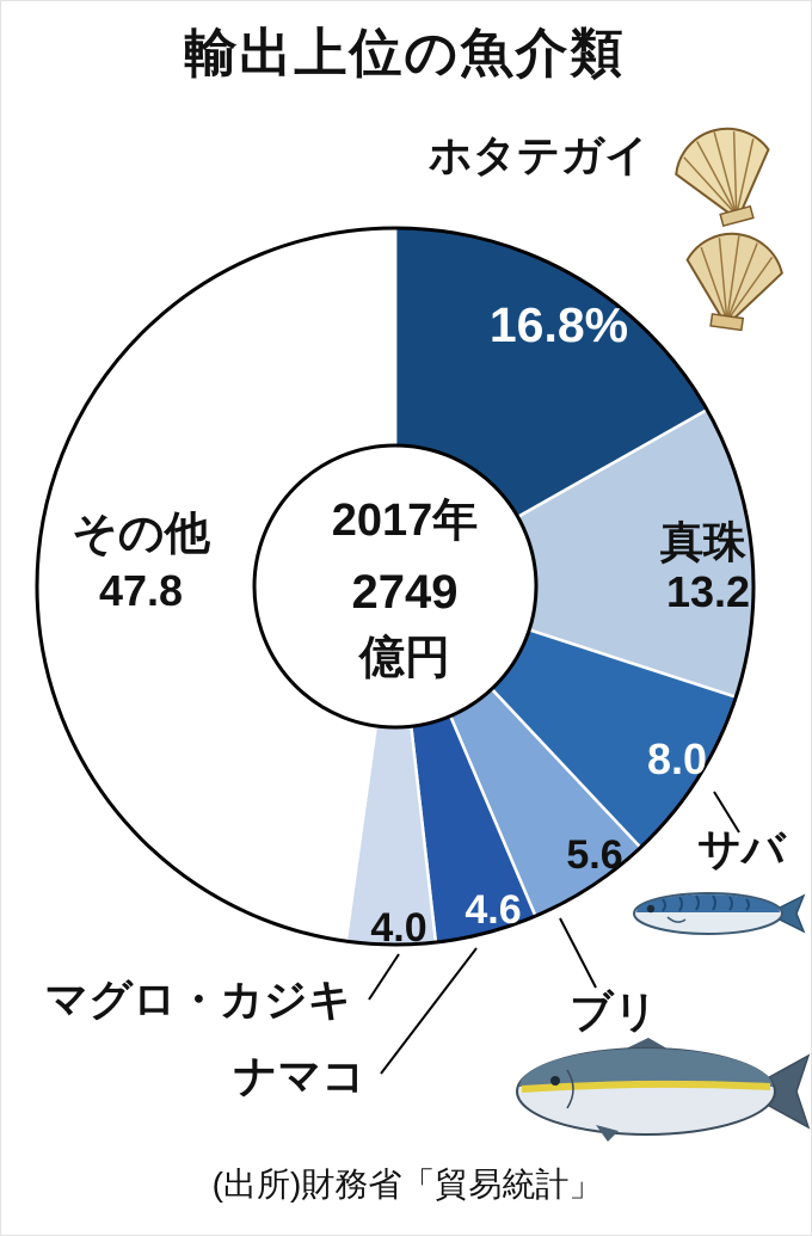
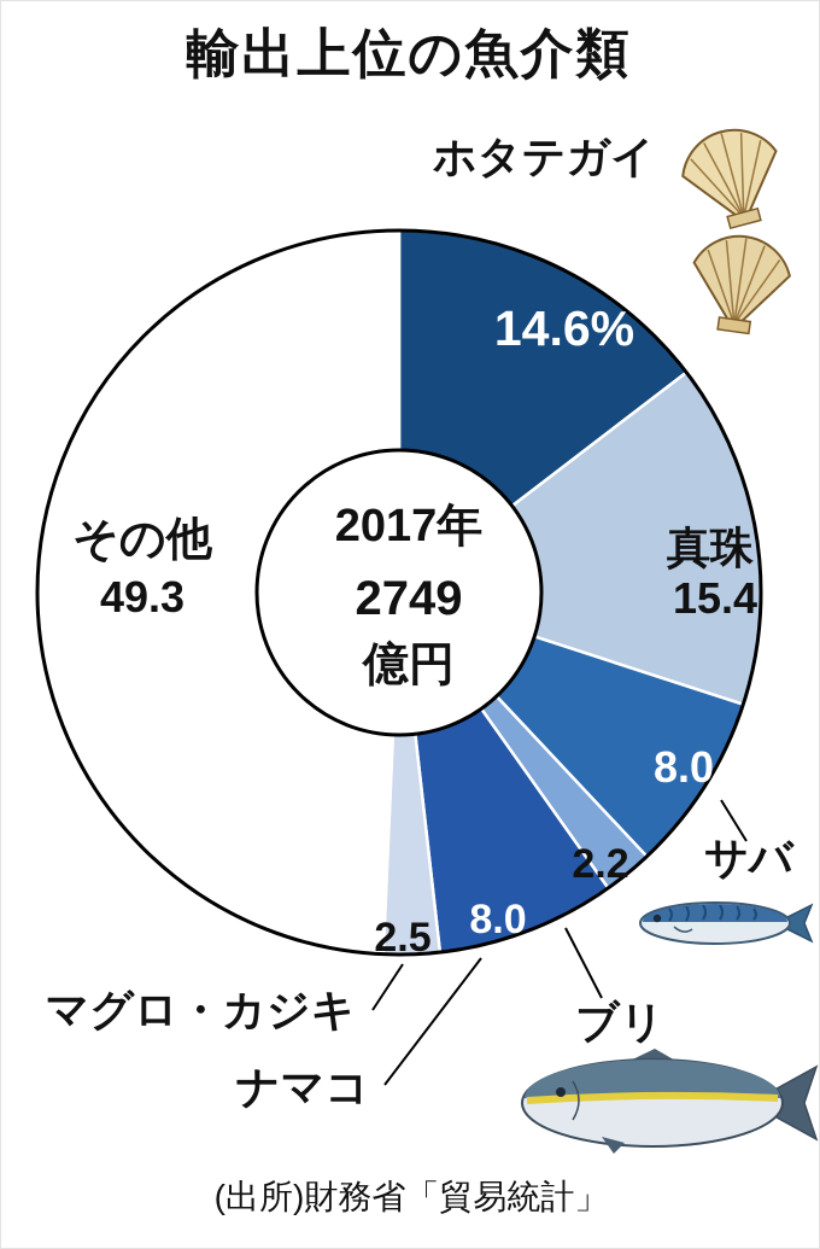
ホタテガイ: 16.8% -> 14.6%
真珠: 13.2 -> 15.4
ブリ: 5.6 -> 2.2
ナマコ: 4.6 -> 8.0
マグロ・カジキ: 4.0 -> 2.5
その他: 47.8 -> 49.3
